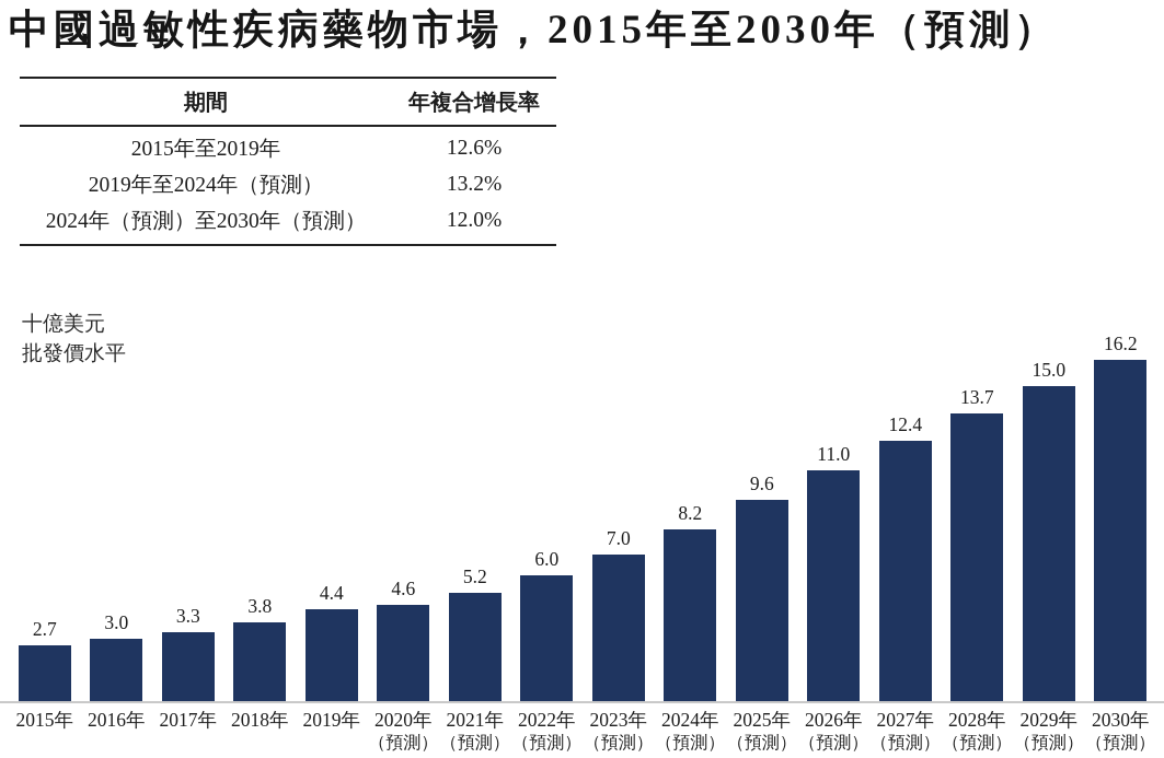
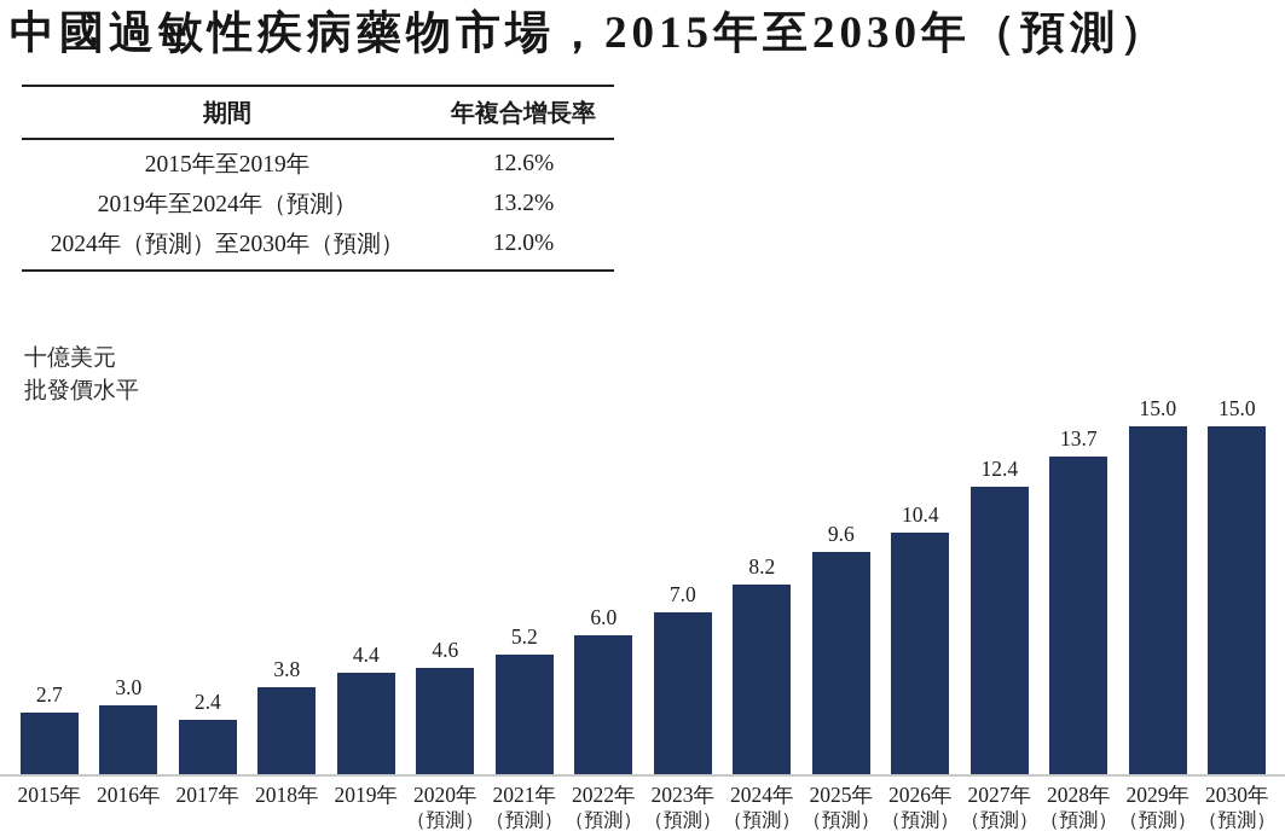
2017年: 3.3 -> 2.4
2026年: 11.0 -> 10.4
2030年: 16.2 -> 15.0
